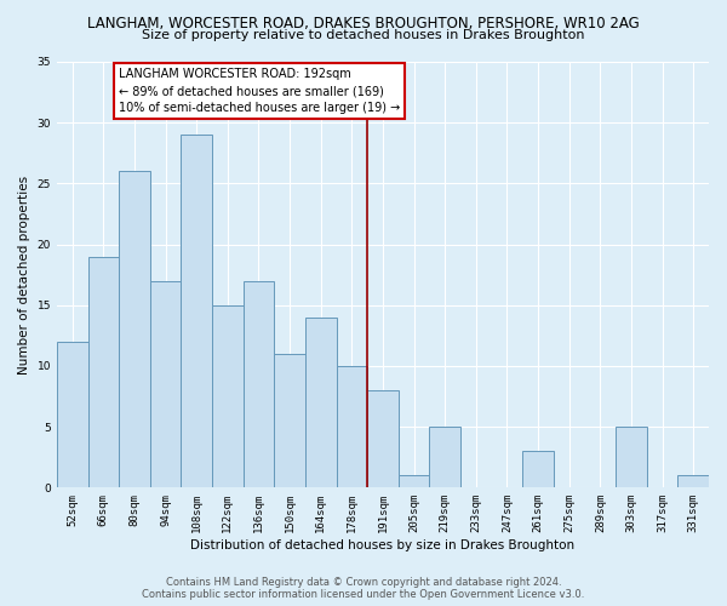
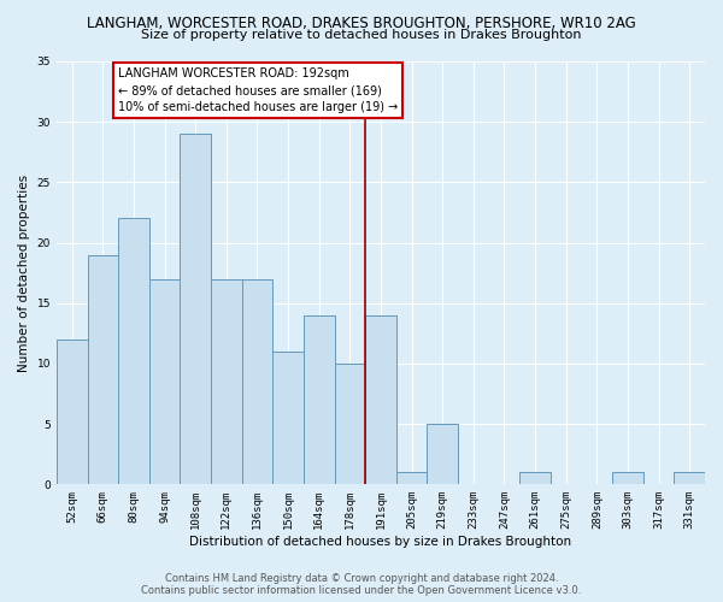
80sqm: 26 -> 22
122sqm: 15 -> 17
191sqm: 8 -> 14
261sqm: 3 -> 1
303sqm: 5 -> 1
